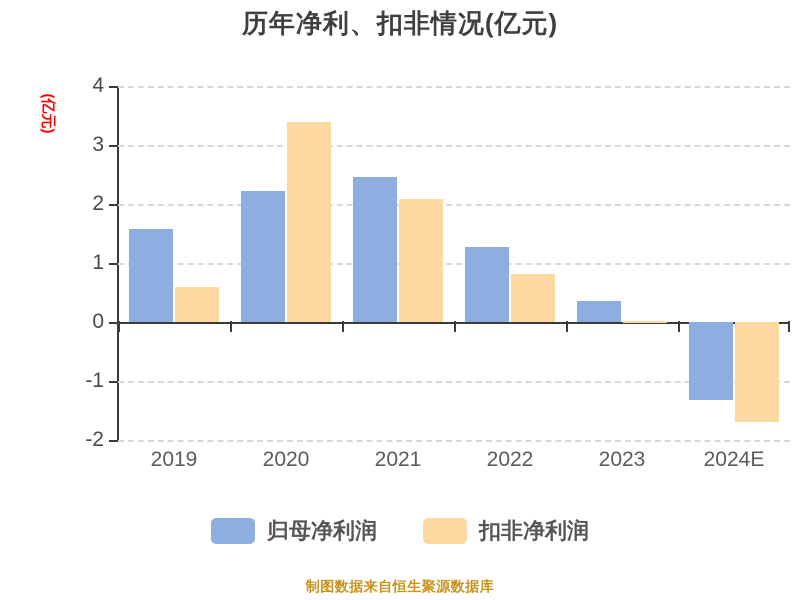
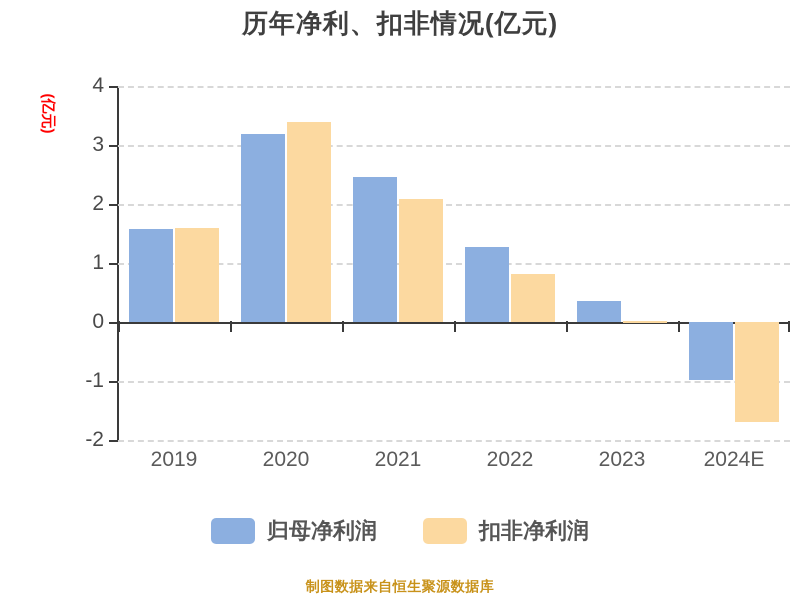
扣非净利润/2019: 0.6 -> 1.6
归母净利润/2020: 2.219 -> 3.192
归母净利润/2024E: -1.33 -> -0.99
